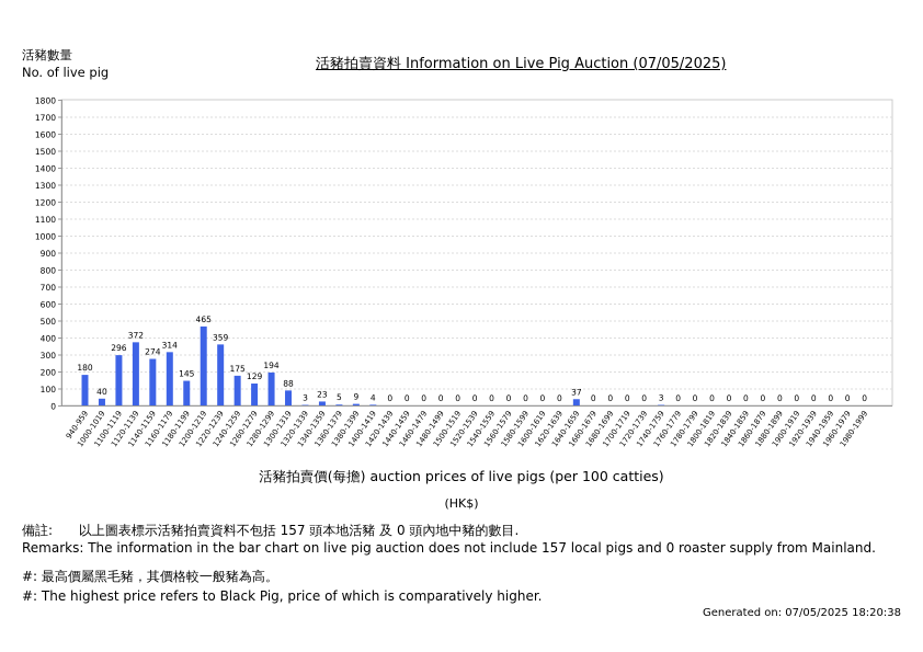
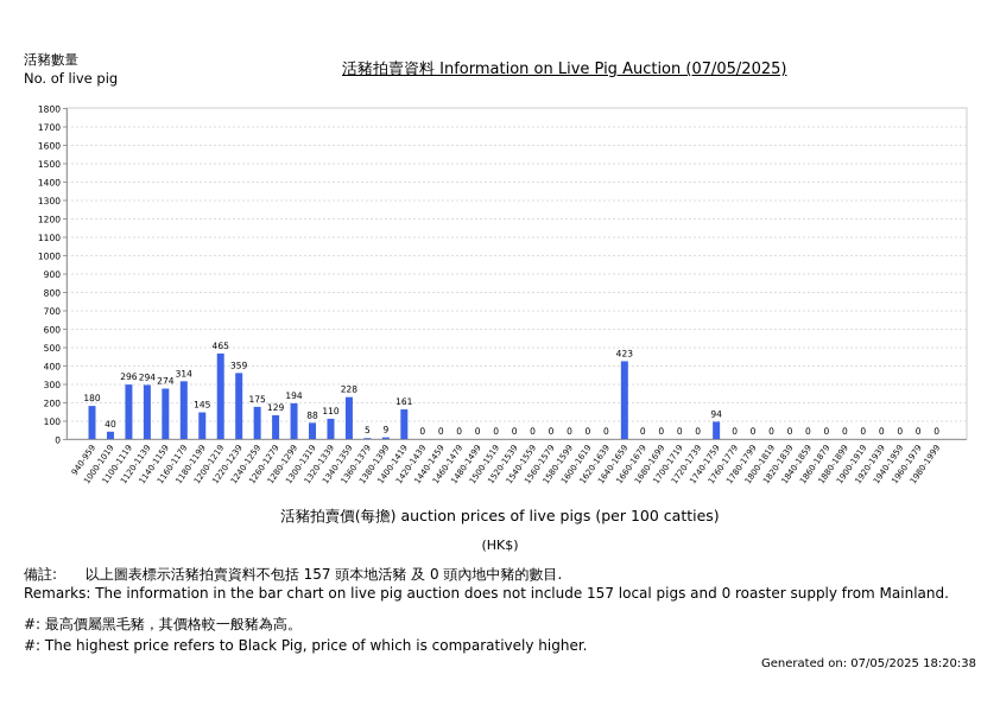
1120-1139: 372 -> 294
1320-1339: 3 -> 110
1340-1359: 23 -> 228
1400-1419: 4 -> 161
1640-1659: 37 -> 423
1740-1759: 3 -> 94
